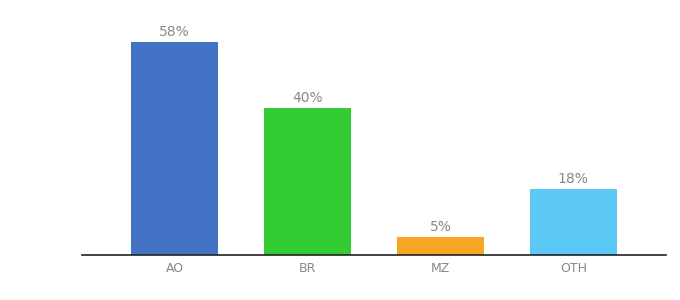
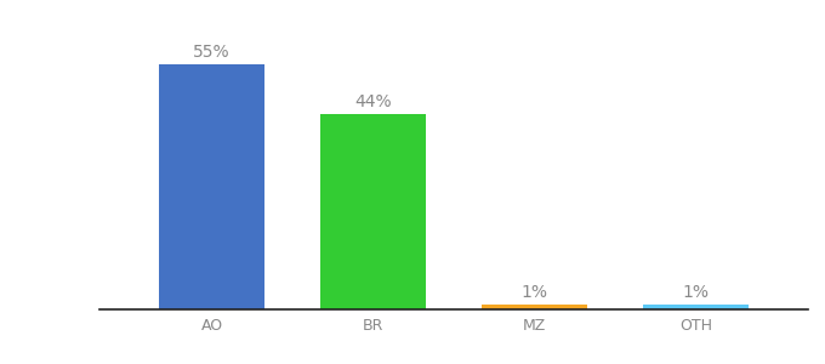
AO: 58% -> 55%
BR: 40% -> 44%
MZ: 5% -> 1%
OTH: 18% -> 1%
